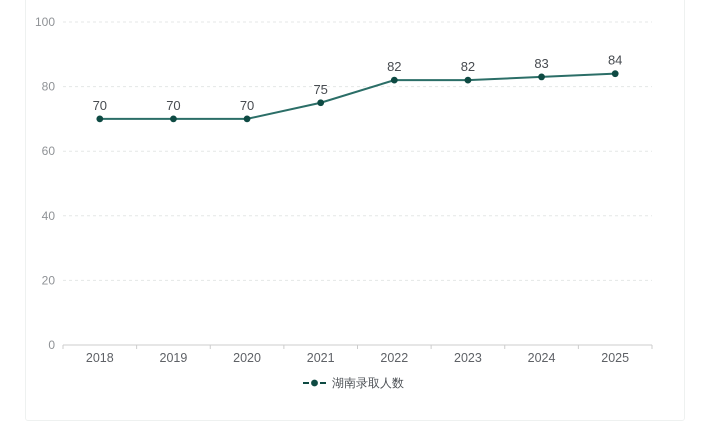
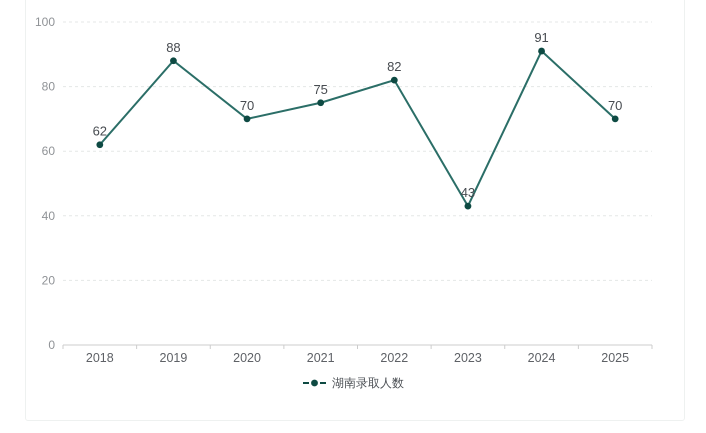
2018: 70 -> 62
2019: 70 -> 88
2023: 82 -> 43
2024: 83 -> 91
2025: 84 -> 70
